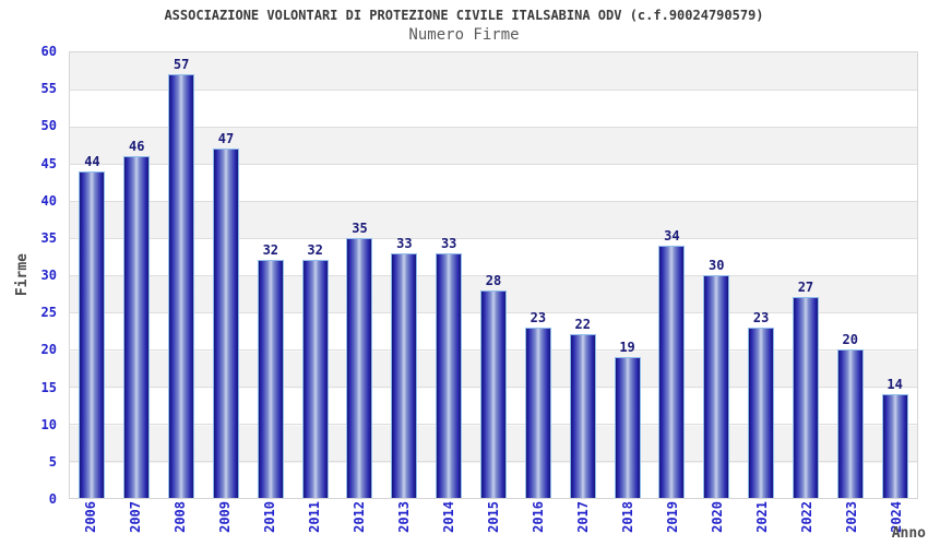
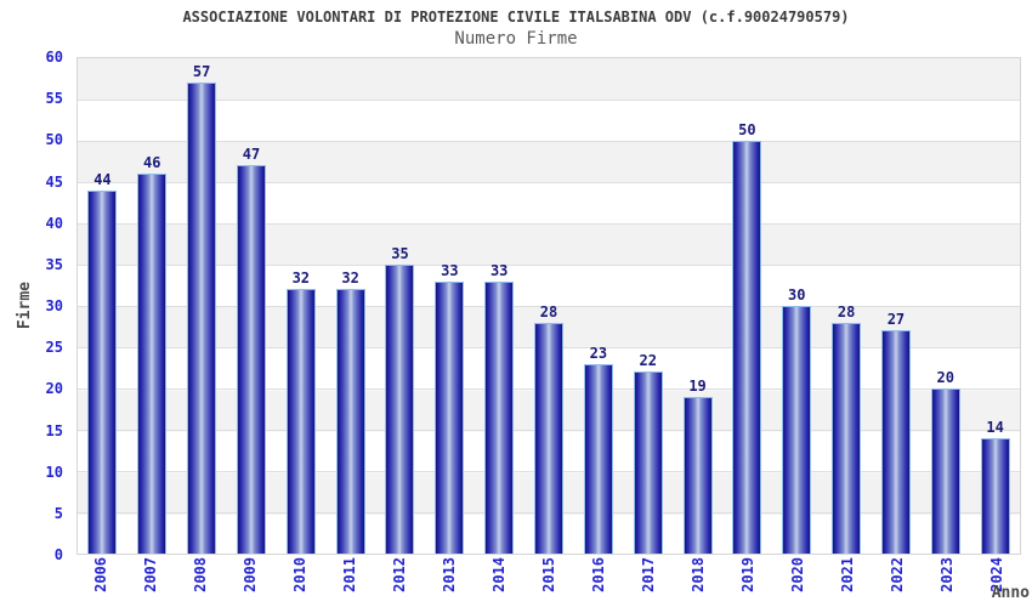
2019: 34 -> 50
2021: 23 -> 28
